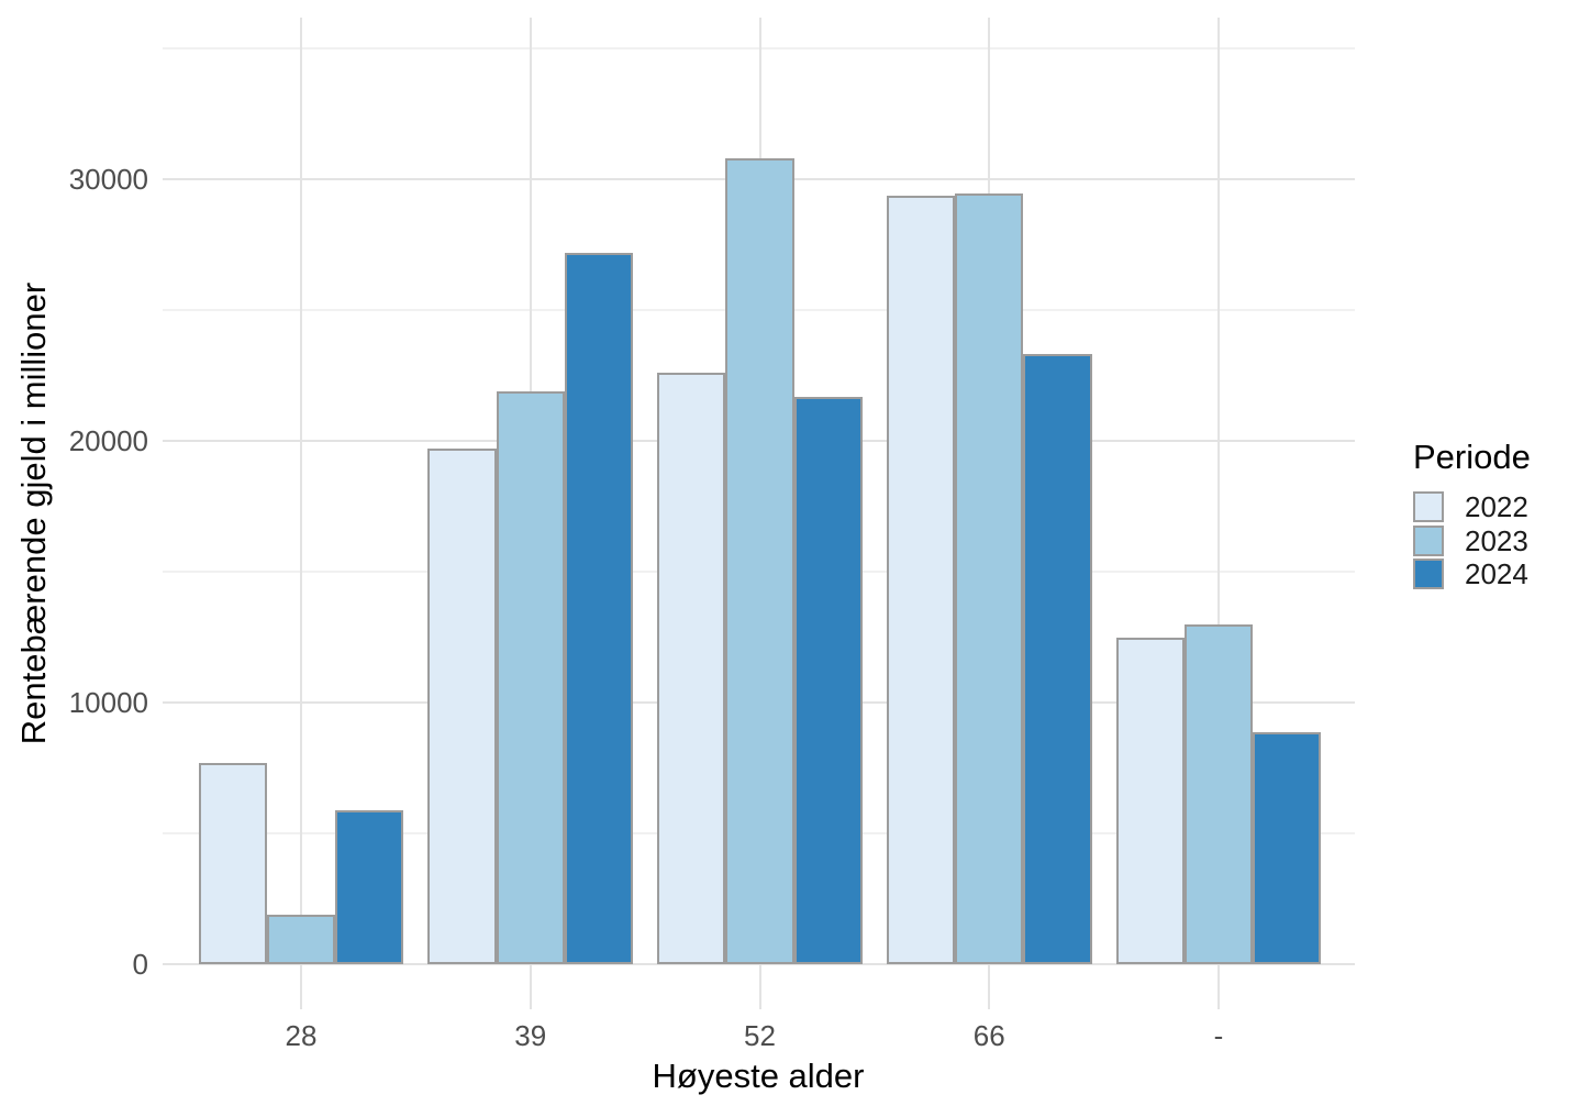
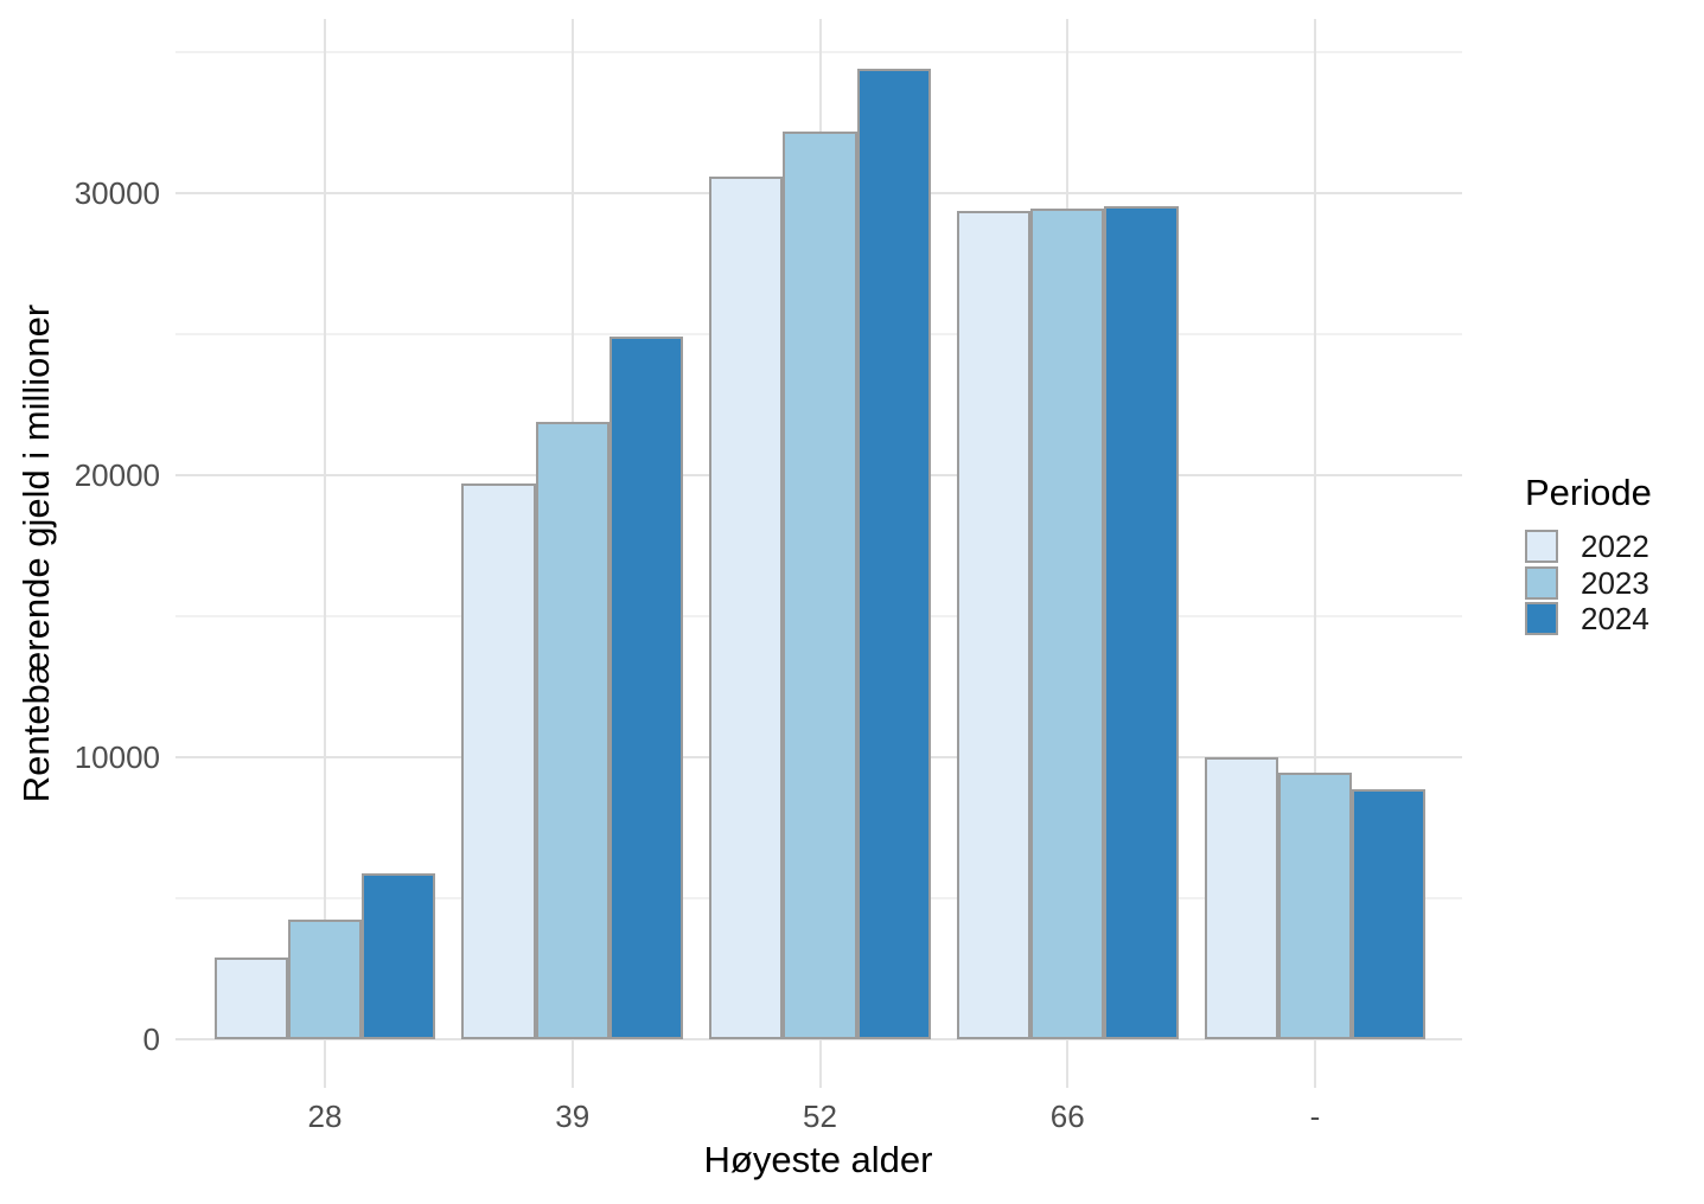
2022/28: 7700 -> 2900
2023/28: 1900 -> 4200
2024/39: 27200 -> 24900
2022/52: 22600 -> 30600
2023/52: 30800 -> 32200
2024/52: 21700 -> 34400
2024/66: 23300 -> 29600
2022/-: 12500 -> 10000
2023/-: 13000 -> 9400
